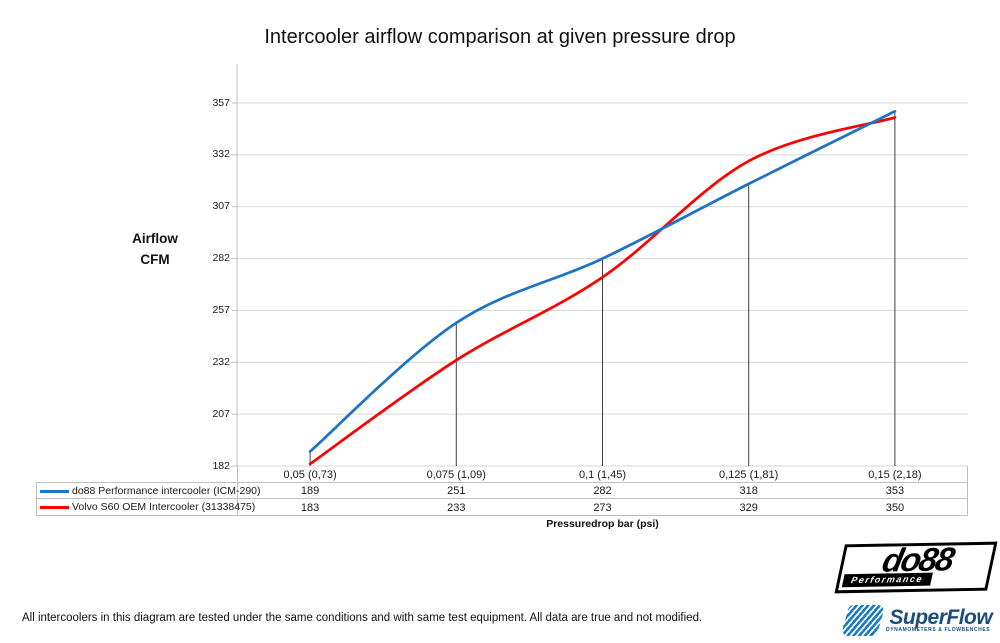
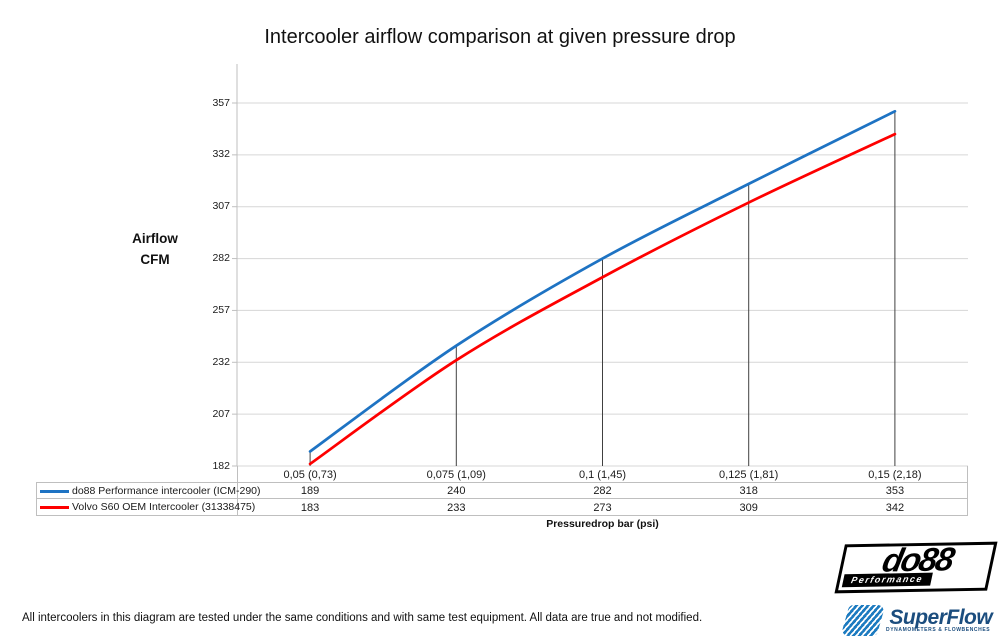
do88 Performance intercooler (ICM-290)/0,075 (1,09): 251 -> 240
Volvo S60 OEM Intercooler (31338475)/0,125 (1,81): 329 -> 309
Volvo S60 OEM Intercooler (31338475)/0,15 (2,18): 350 -> 342
